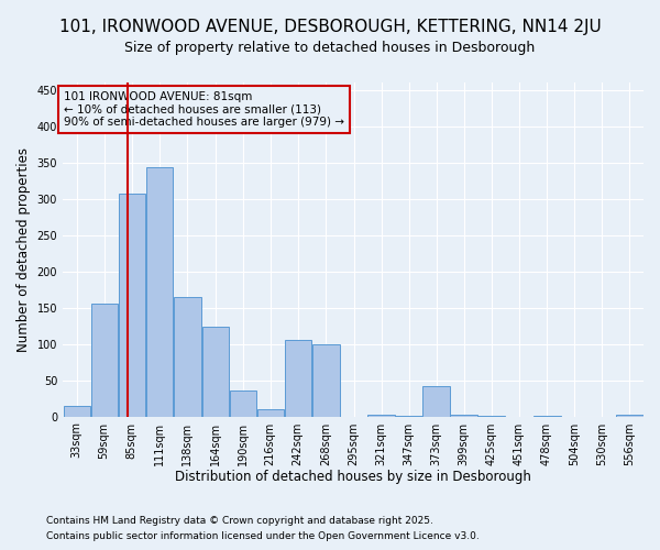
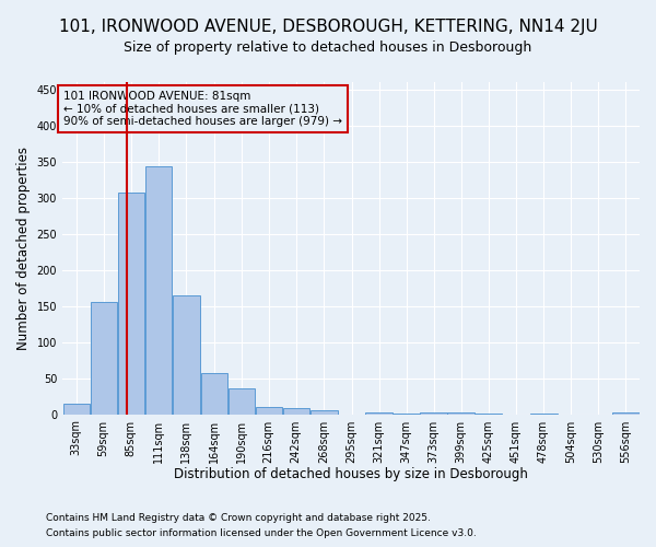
164sqm: 124 -> 57
242sqm: 106 -> 8
268sqm: 100 -> 5
373sqm: 42 -> 2
